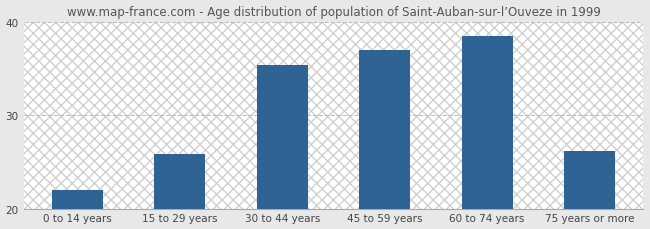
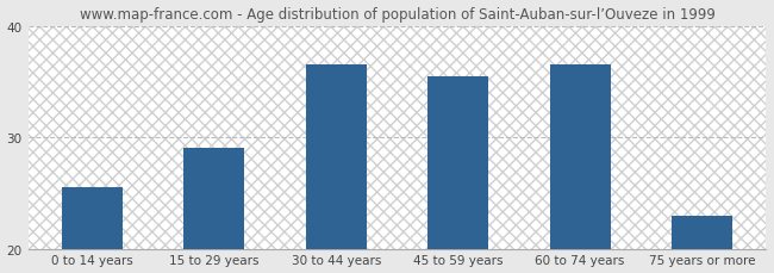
0 to 14 years: 22.0 -> 25.5
15 to 29 years: 25.8 -> 29.0
30 to 44 years: 35.4 -> 36.5
45 to 59 years: 37.0 -> 35.5
60 to 74 years: 38.4 -> 36.5
75 years or more: 26.2 -> 23.0
